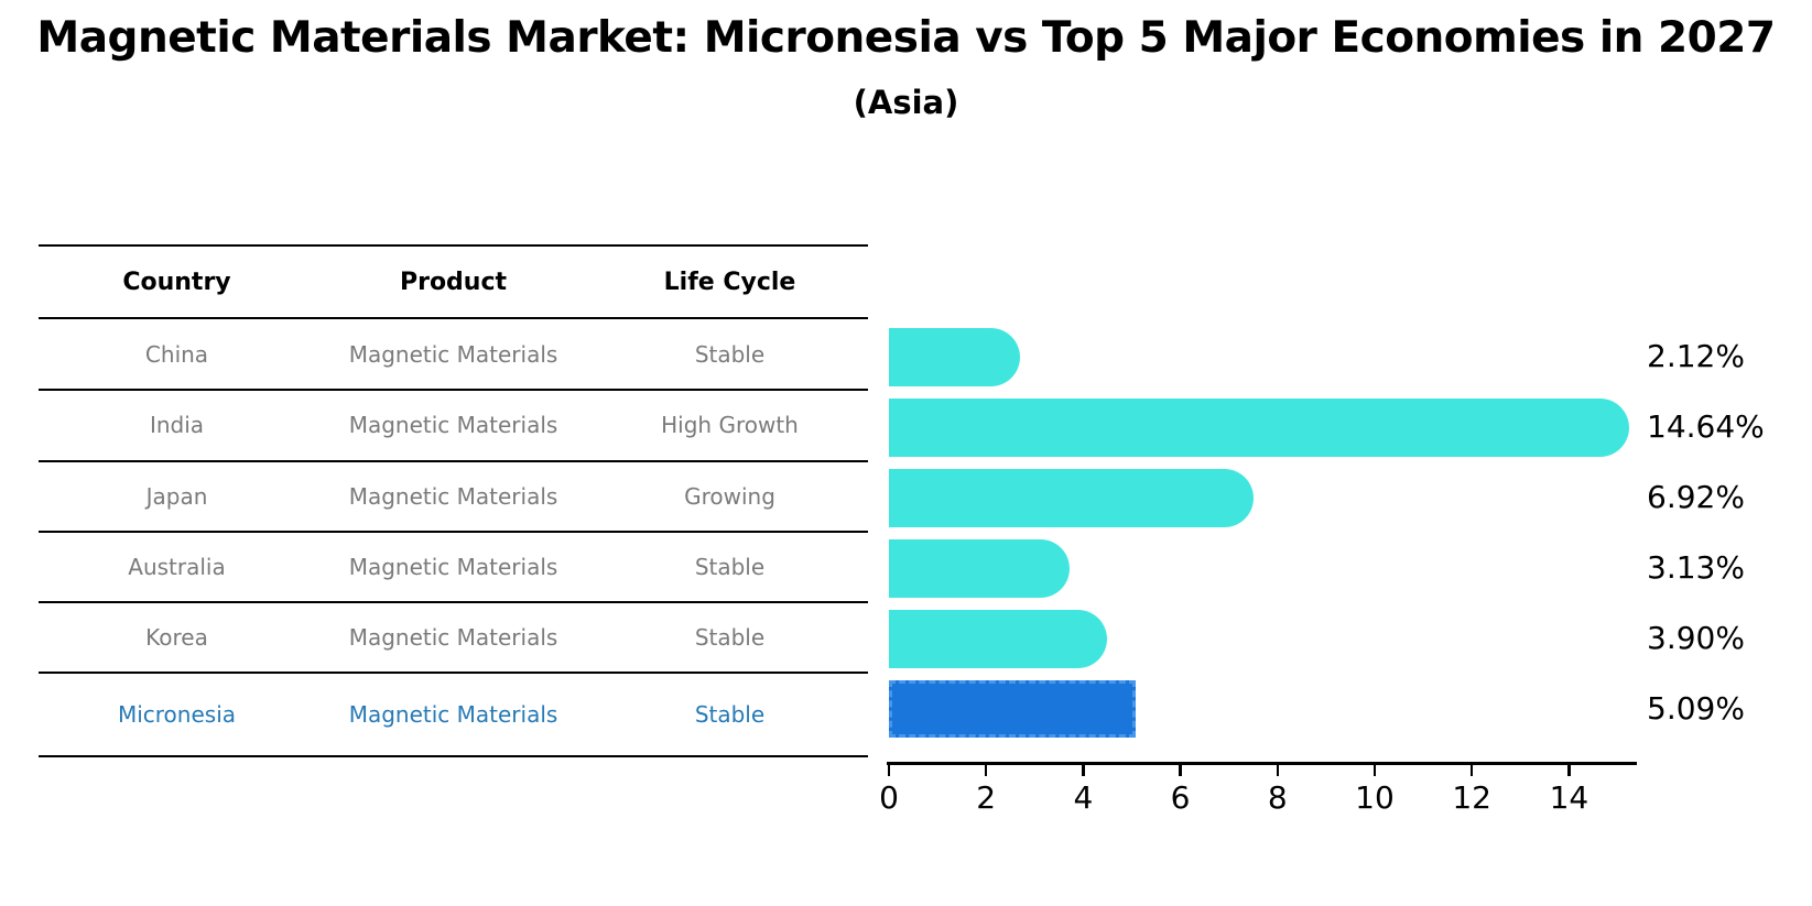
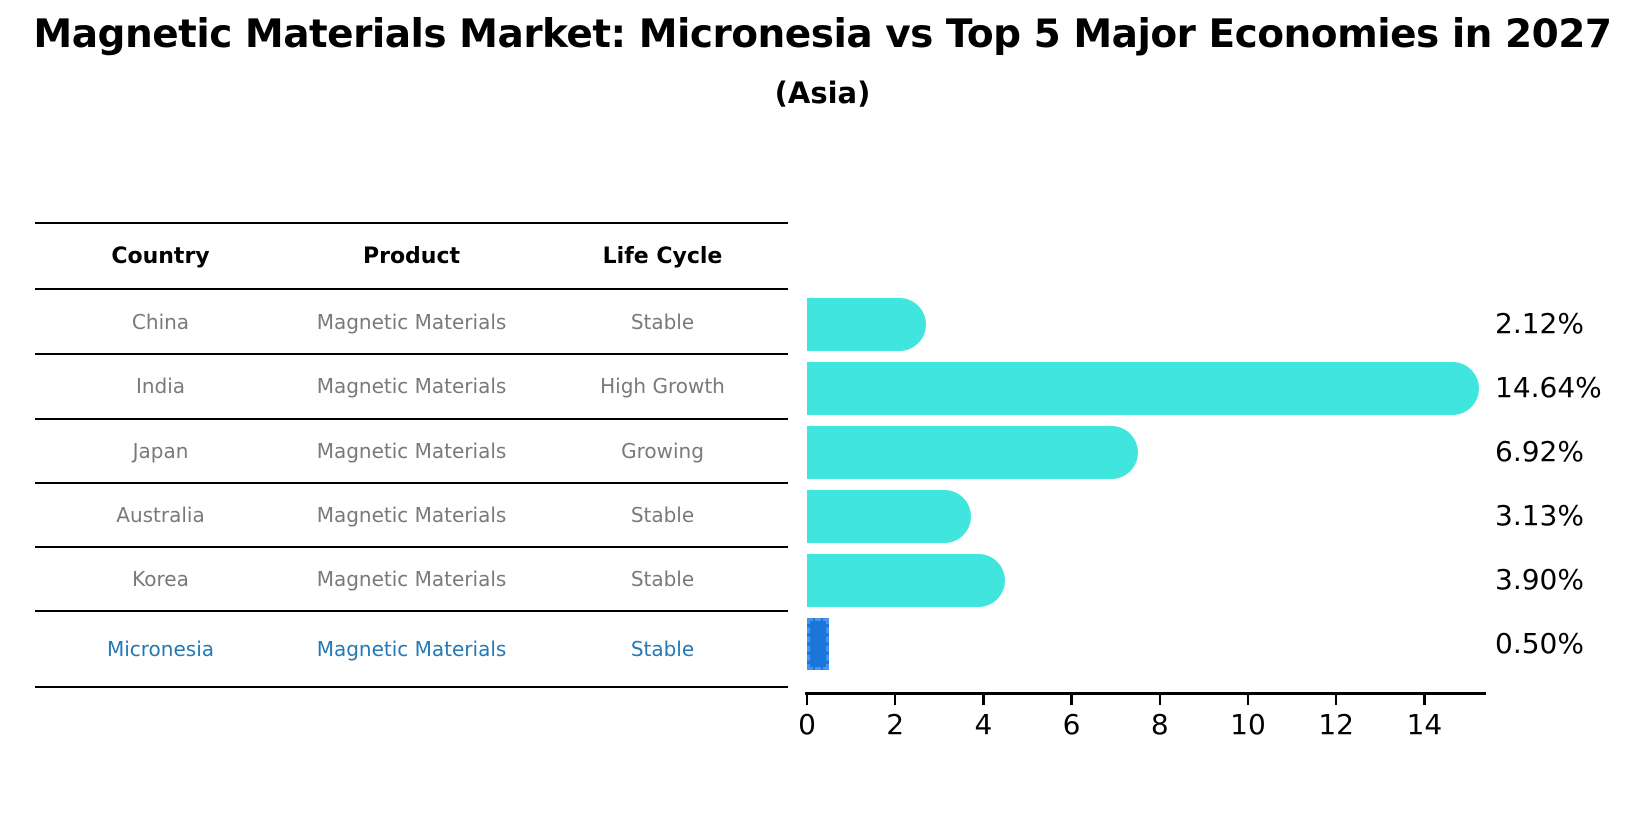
Micronesia: 5.09% -> 0.50%
